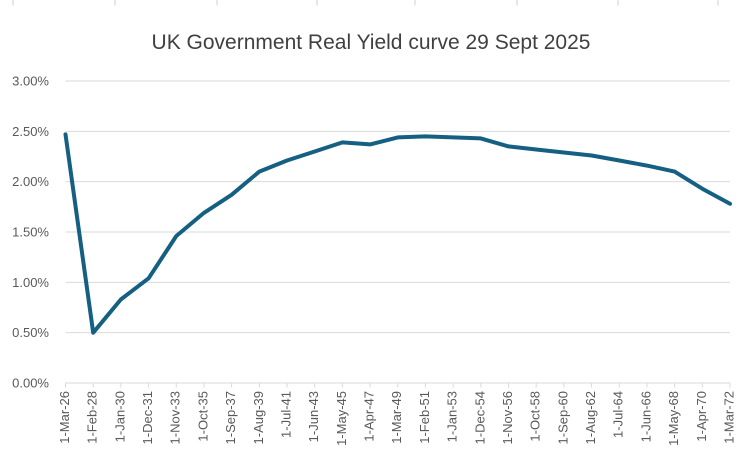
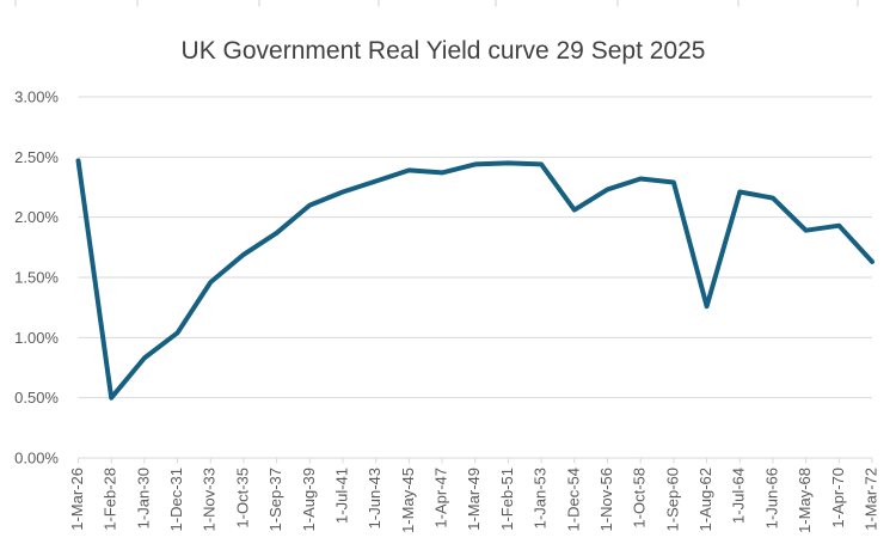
1-Dec-54: 2.43% -> 2.06%
1-Nov-56: 2.35% -> 2.23%
1-Aug-62: 2.26% -> 1.26%
1-May-68: 2.10% -> 1.89%
1-Mar-72: 1.78% -> 1.63%
